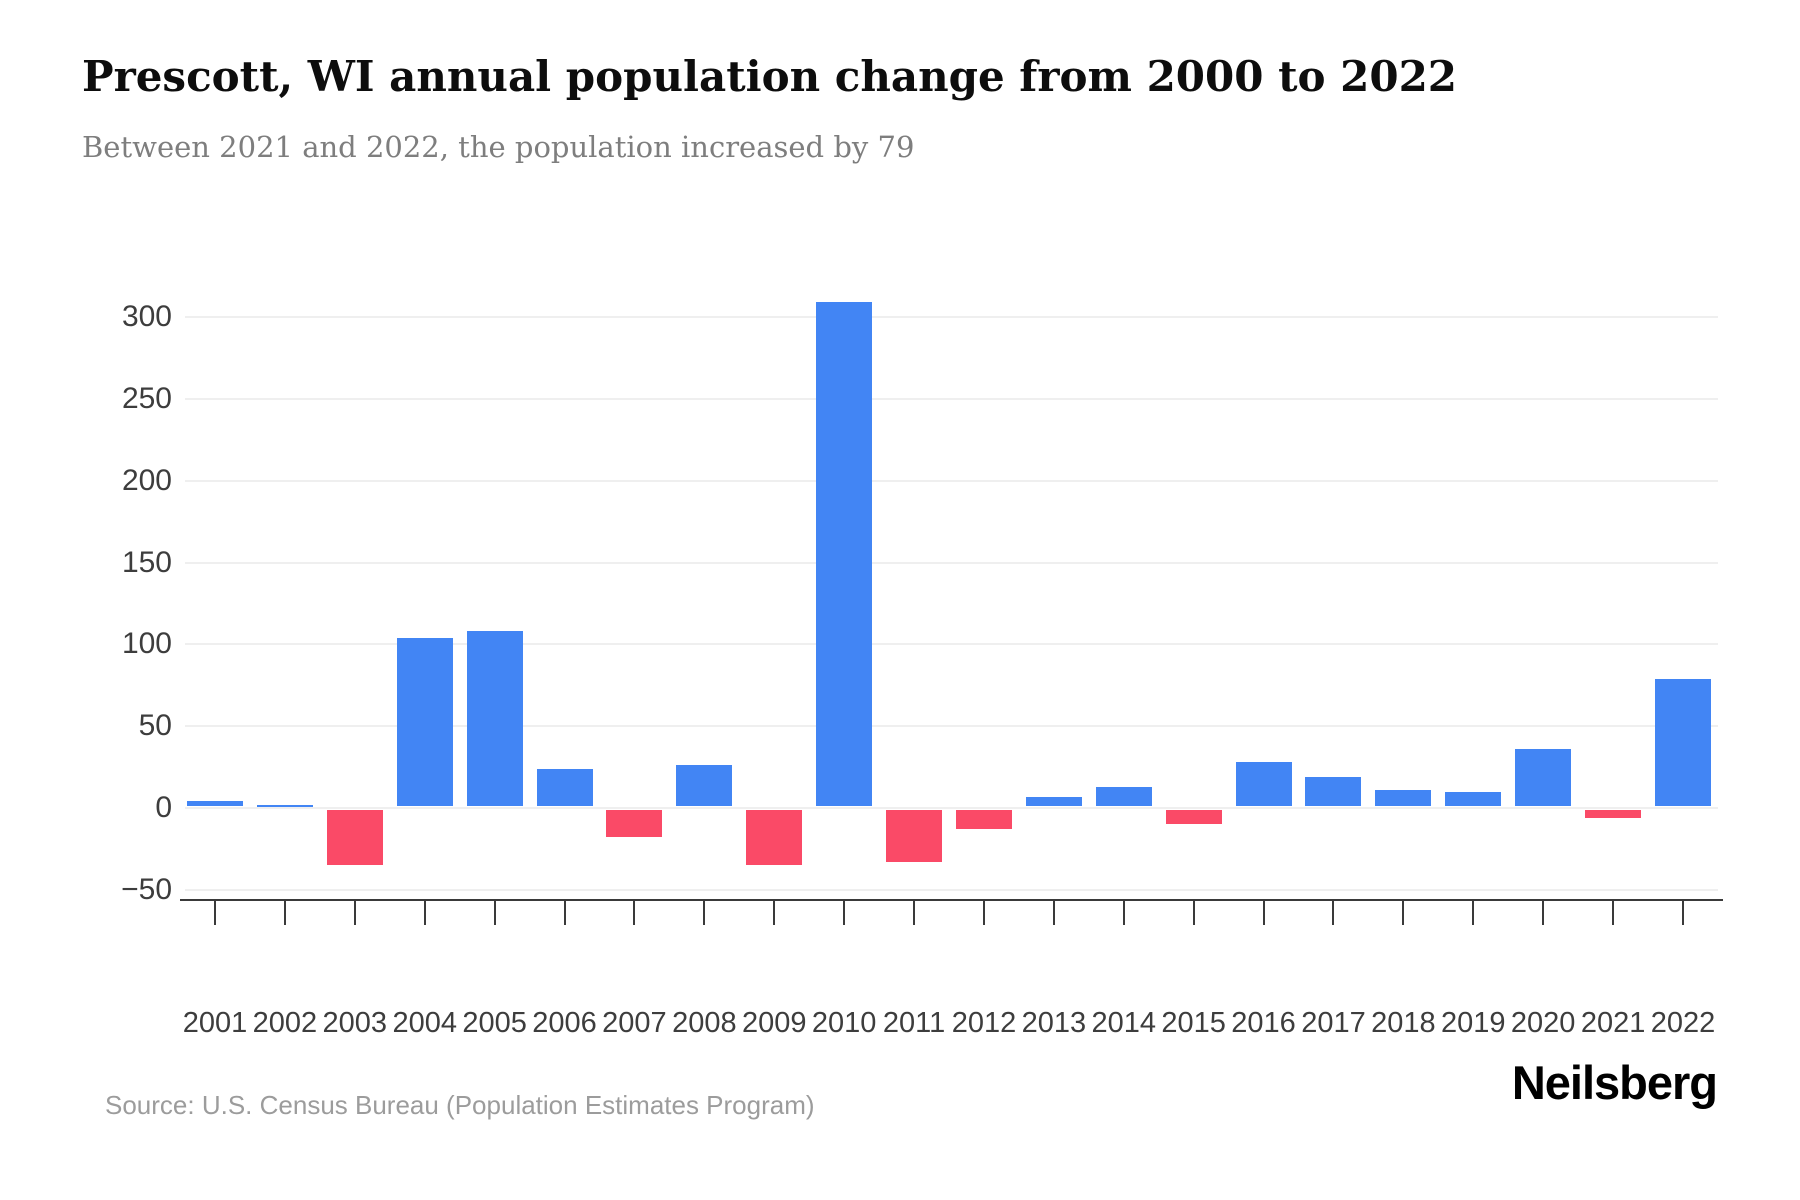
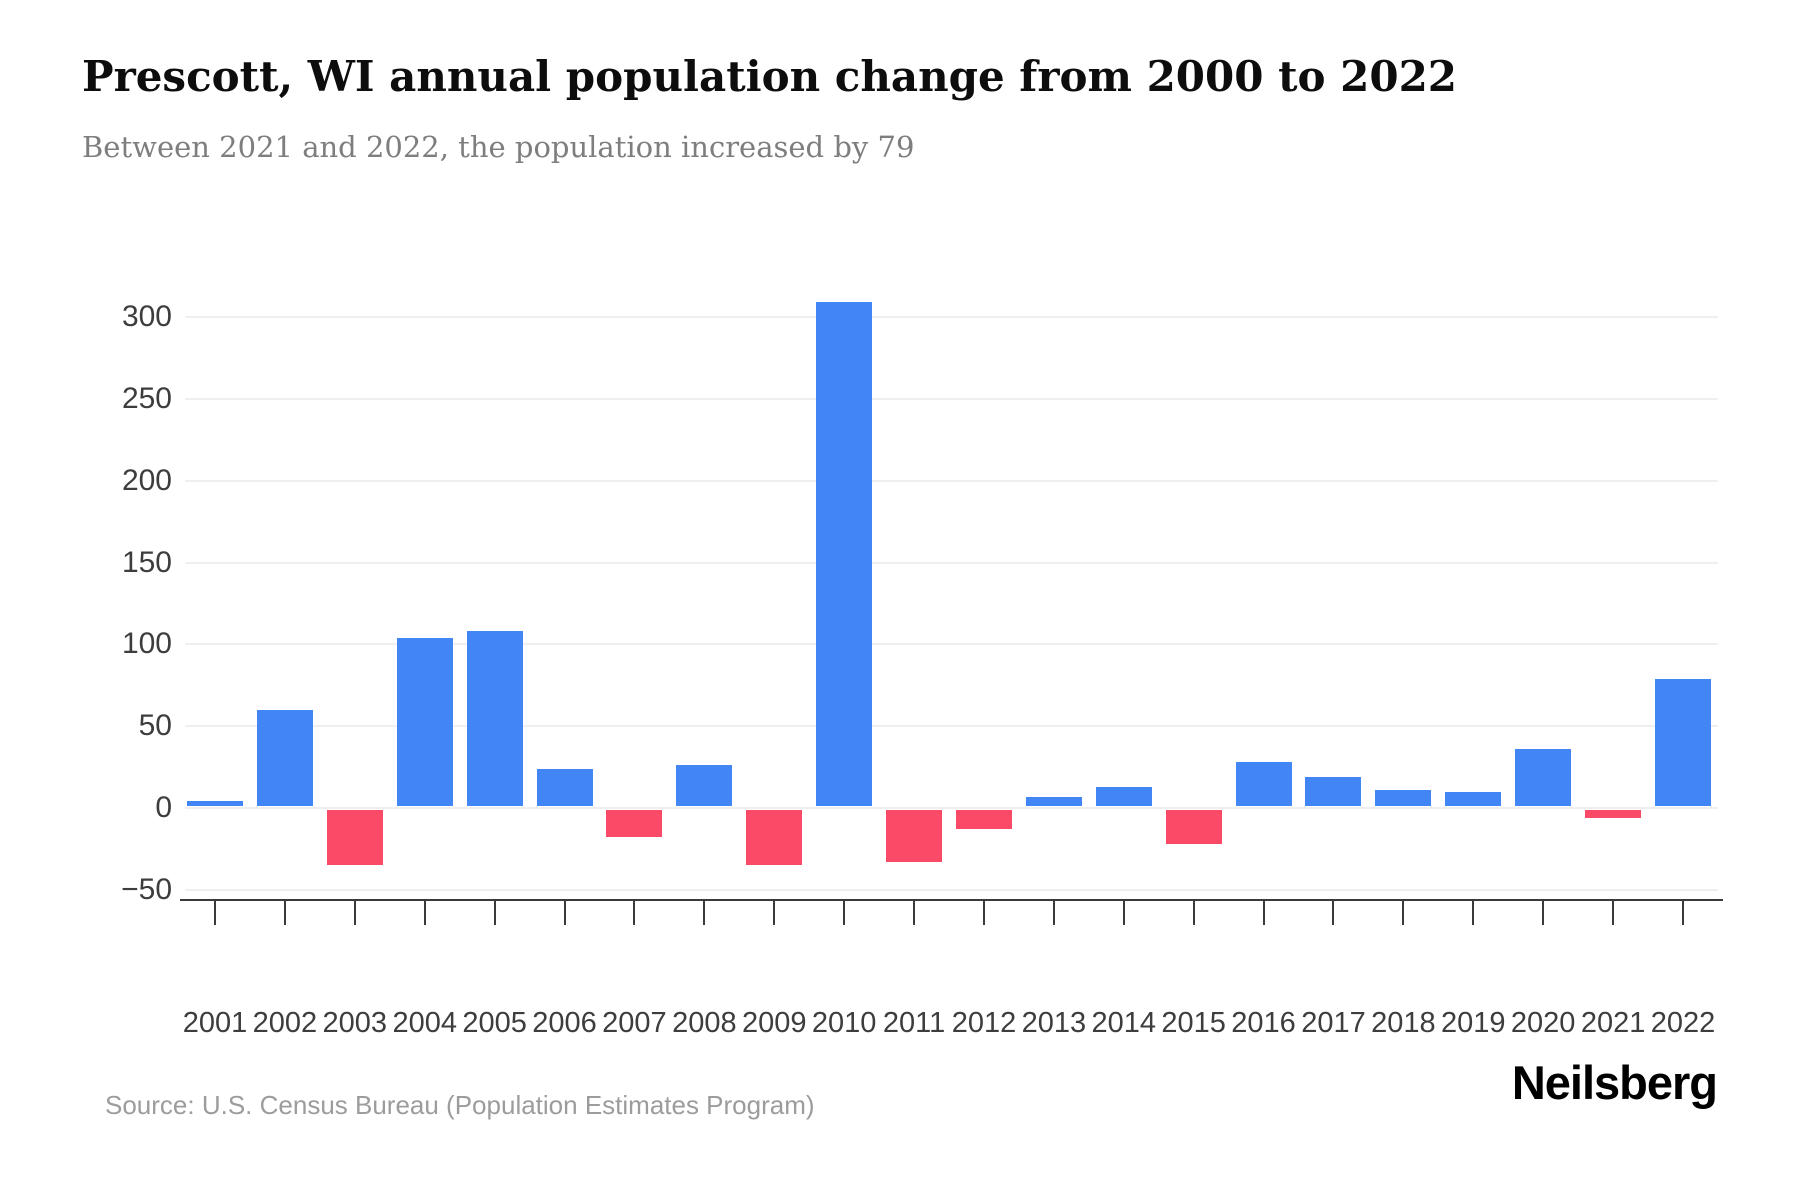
2002: 2 -> 60
2015: -10 -> -22
